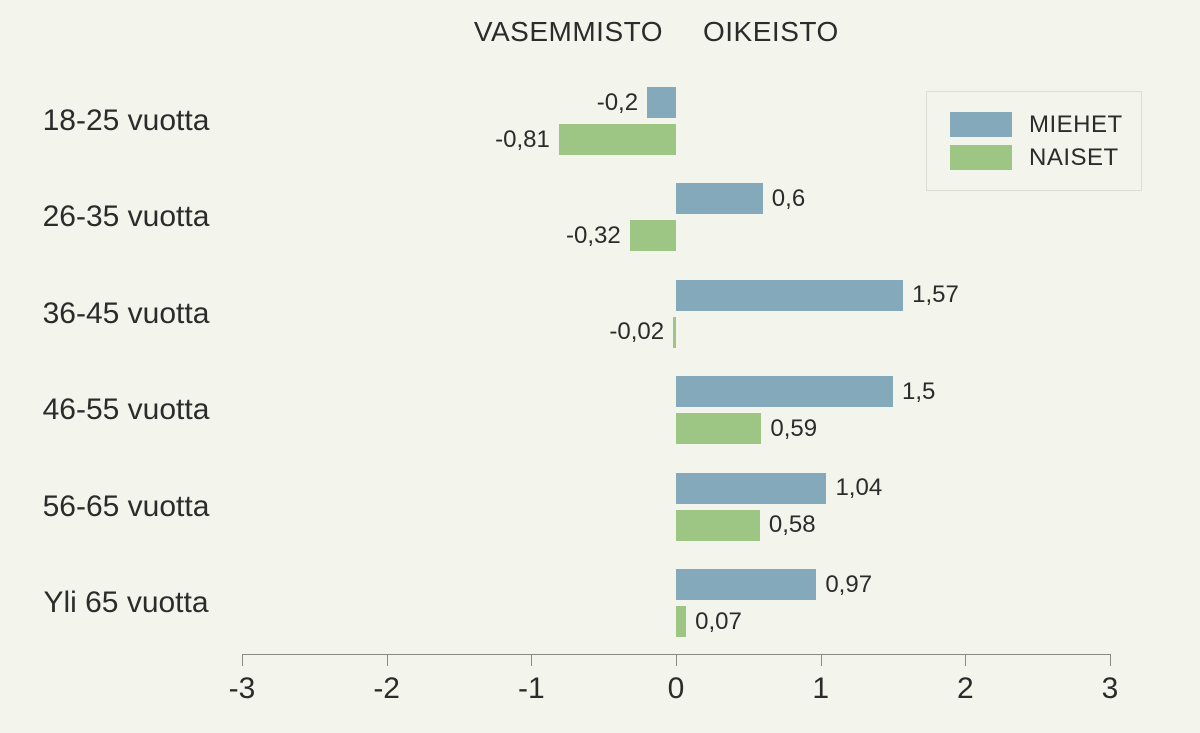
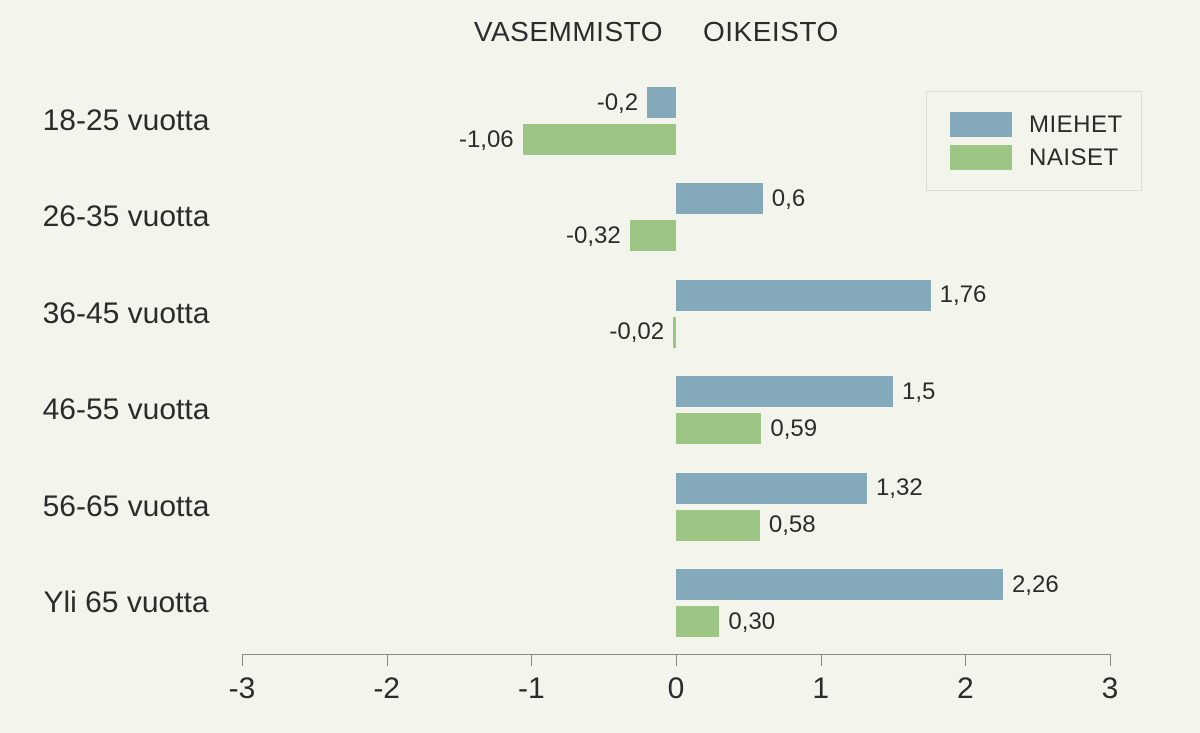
NAISET/18-25 vuotta: -0,81 -> -1,06
MIEHET/36-45 vuotta: 1,57 -> 1,76
MIEHET/56-65 vuotta: 1,04 -> 1,32
MIEHET/Yli 65 vuotta: 0,97 -> 2,26
NAISET/Yli 65 vuotta: 0,07 -> 0,30
